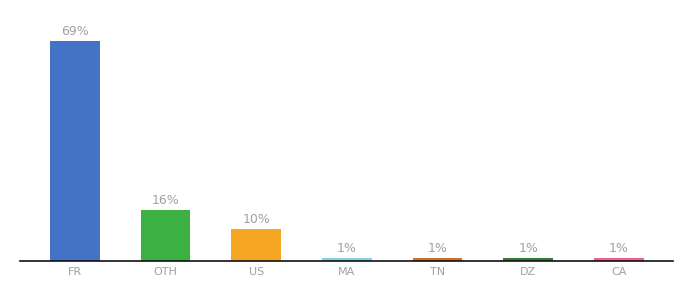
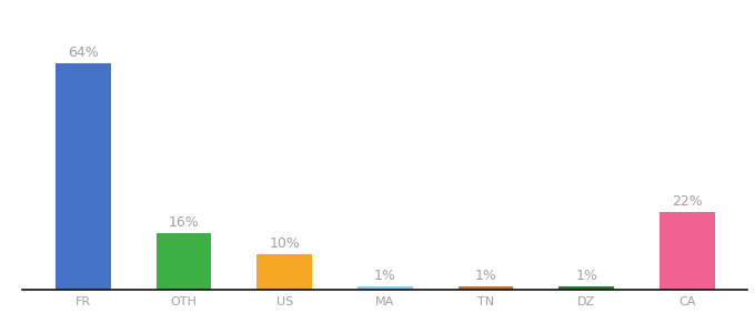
FR: 69% -> 64%
CA: 1% -> 22%
